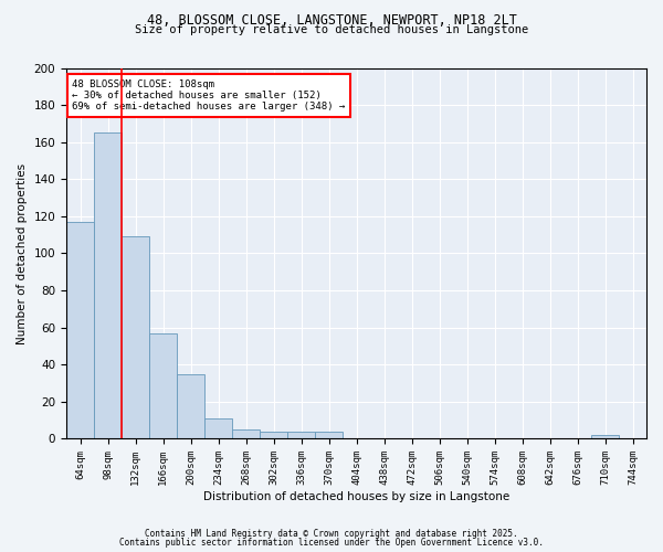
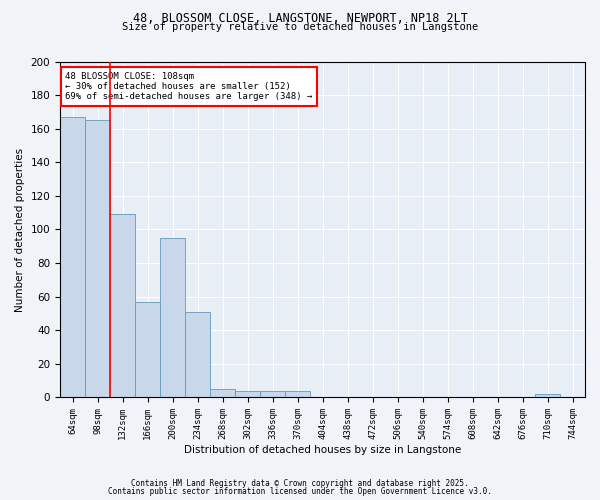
64sqm: 117 -> 167
200sqm: 35 -> 95
234sqm: 11 -> 51
